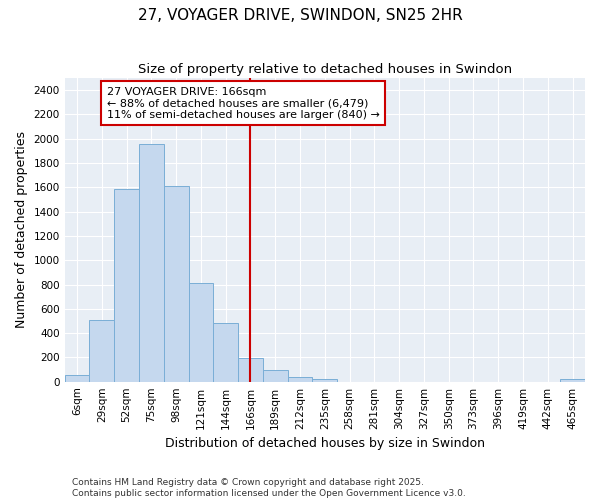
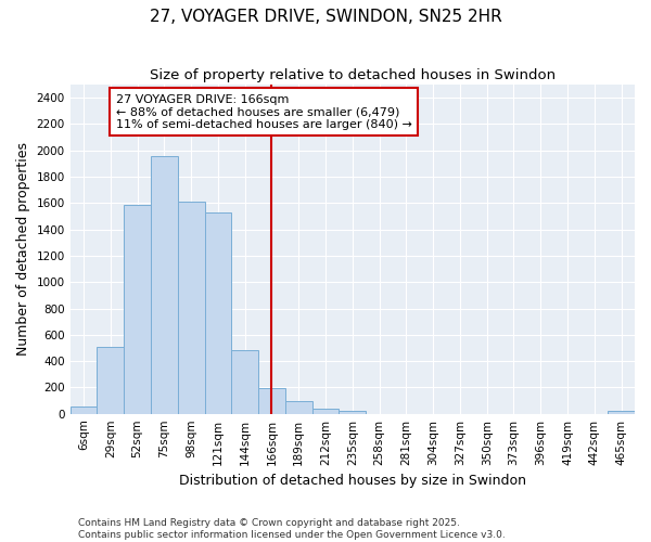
121sqm: 810 -> 1530
